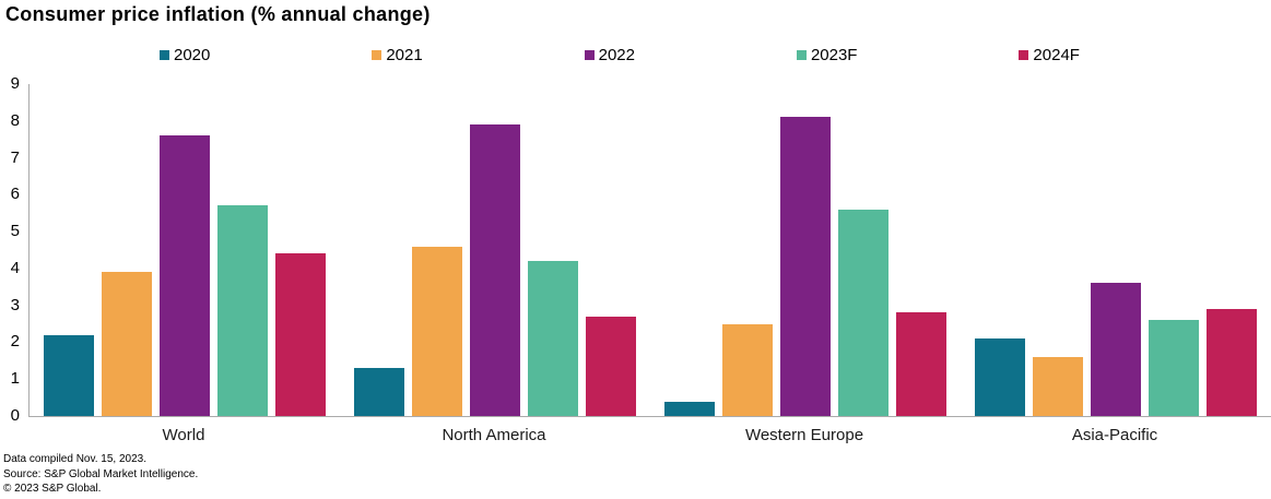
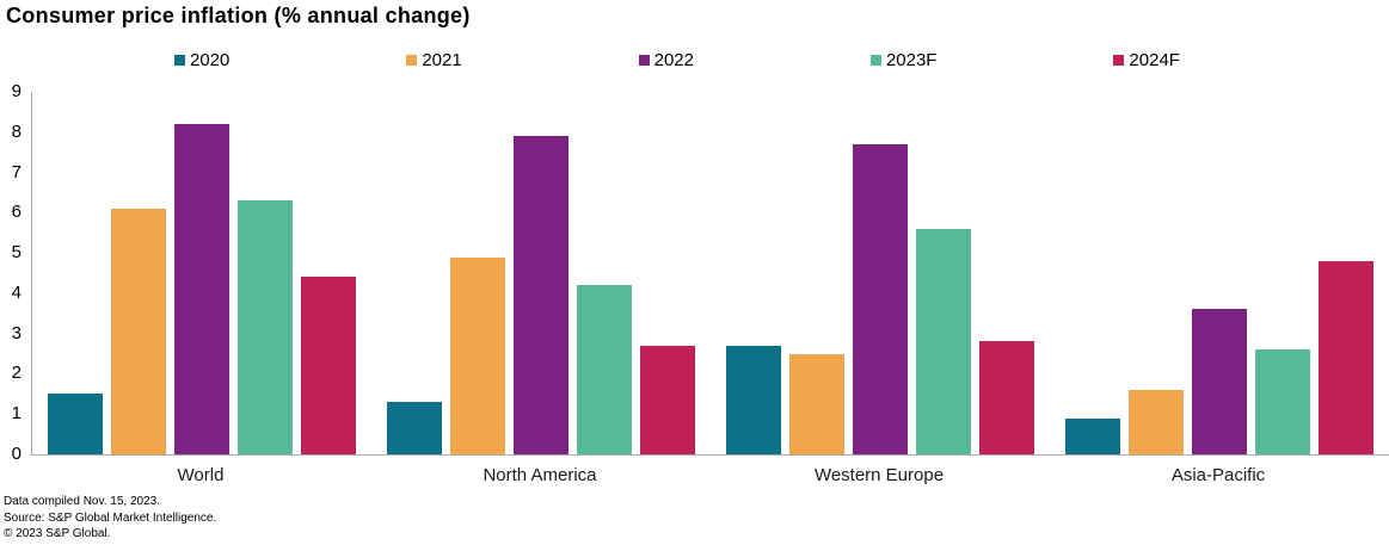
2020/World: 2.2 -> 1.5
2021/World: 3.9 -> 6.1
2022/World: 7.6 -> 8.2
2023F/World: 5.7 -> 6.3
2021/North America: 4.6 -> 4.9
2020/Western Europe: 0.4 -> 2.7
2022/Western Europe: 8.1 -> 7.7
2020/Asia-Pacific: 2.1 -> 0.9
2024F/Asia-Pacific: 2.9 -> 4.8
